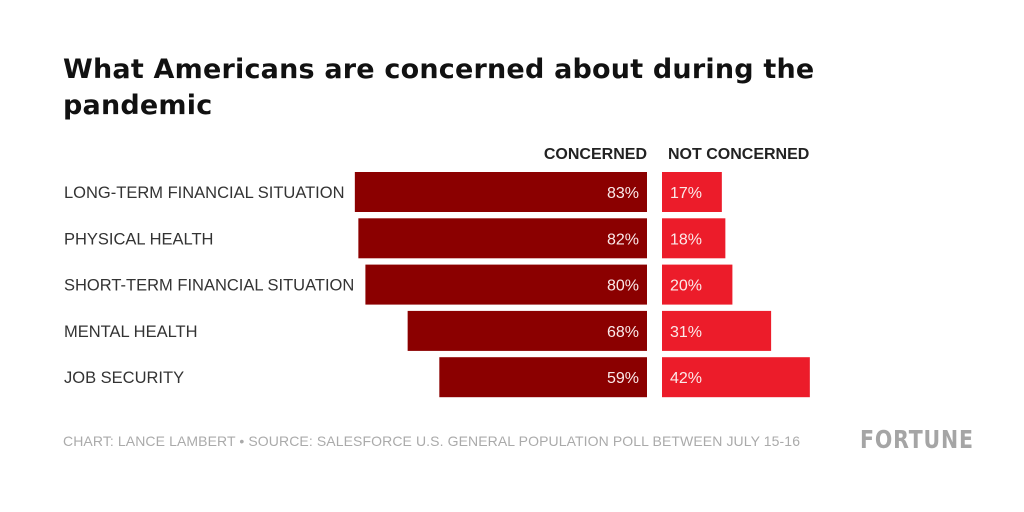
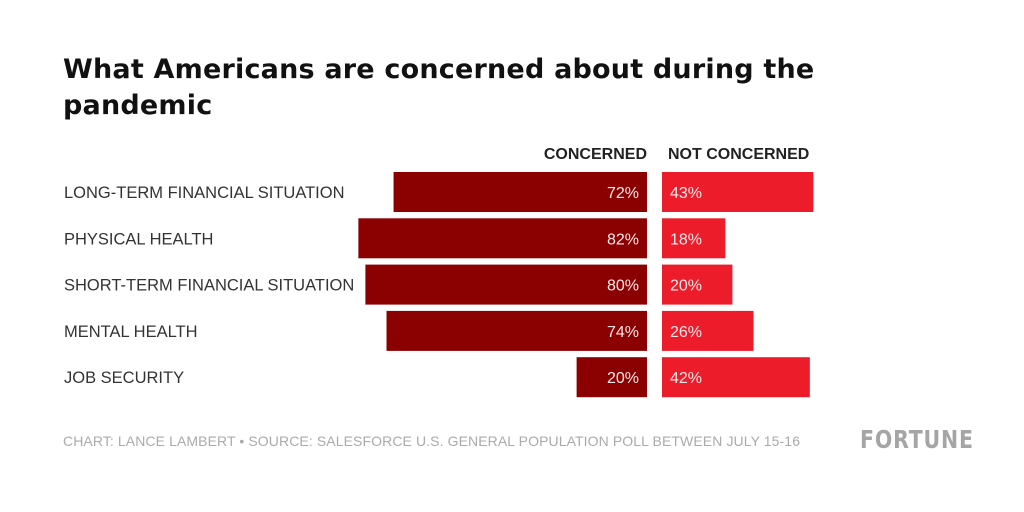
CONCERNED/LONG-TERM FINANCIAL SITUATION: 83% -> 72%
NOT CONCERNED/LONG-TERM FINANCIAL SITUATION: 17% -> 43%
CONCERNED/MENTAL HEALTH: 68% -> 74%
NOT CONCERNED/MENTAL HEALTH: 31% -> 26%
CONCERNED/JOB SECURITY: 59% -> 20%
